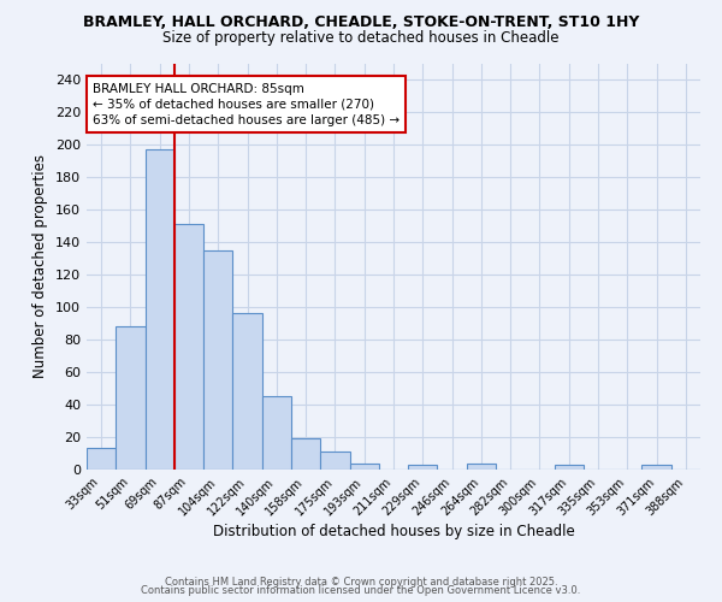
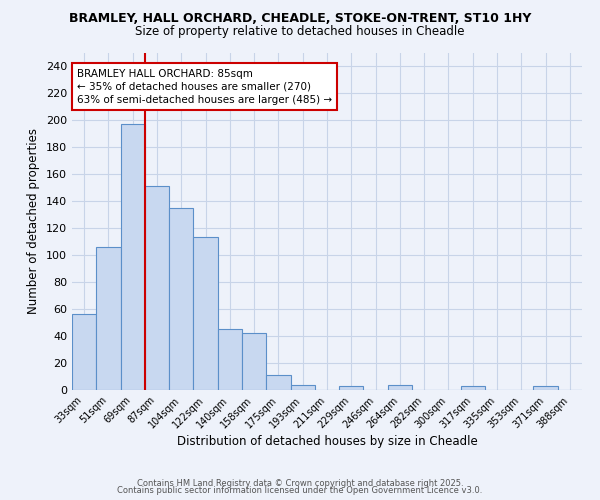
33sqm: 13 -> 56
51sqm: 88 -> 106
122sqm: 96 -> 113
158sqm: 19 -> 42
